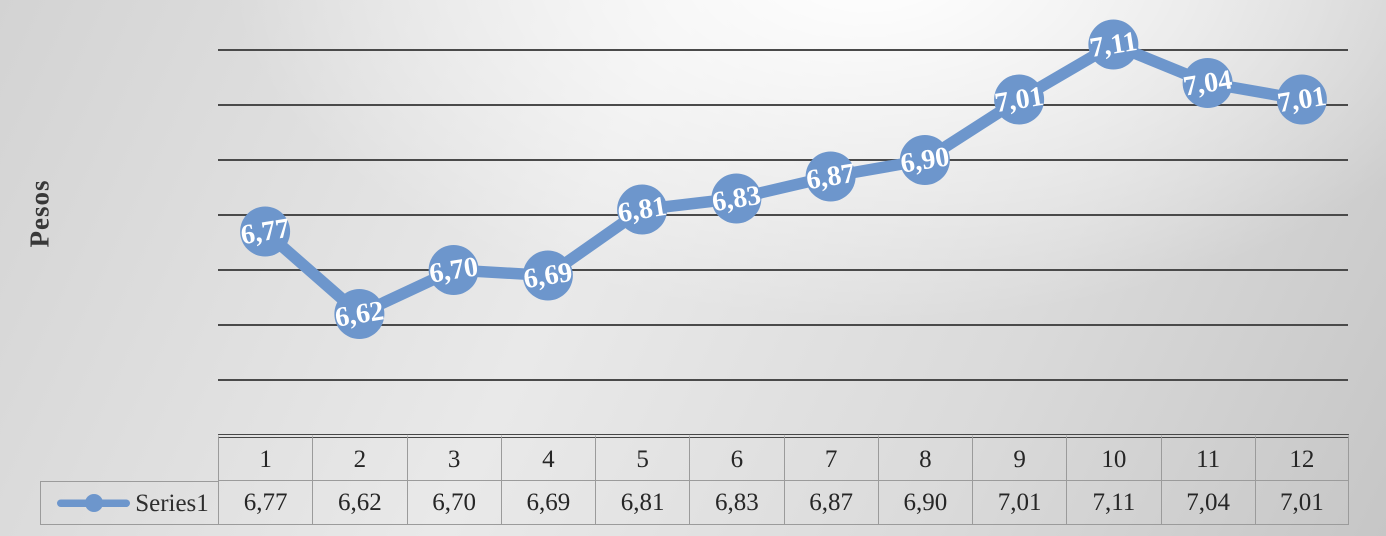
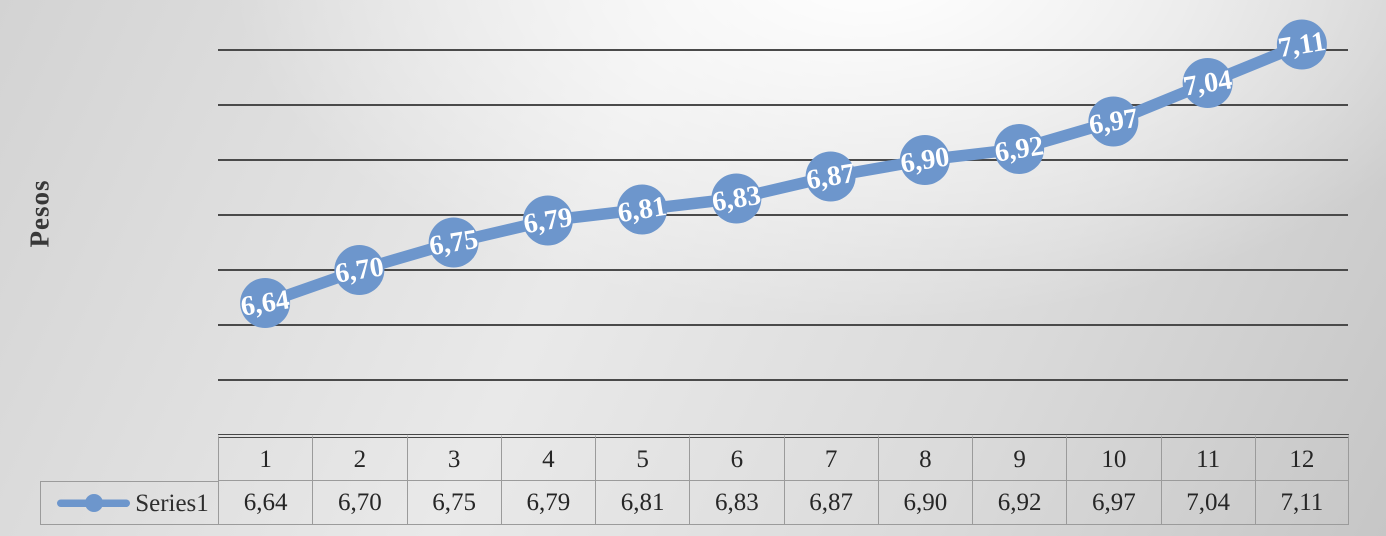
1: 6,77 -> 6,64
2: 6,62 -> 6,70
3: 6,70 -> 6,75
4: 6,69 -> 6,79
9: 7,01 -> 6,92
10: 7,11 -> 6,97
12: 7,01 -> 7,11
